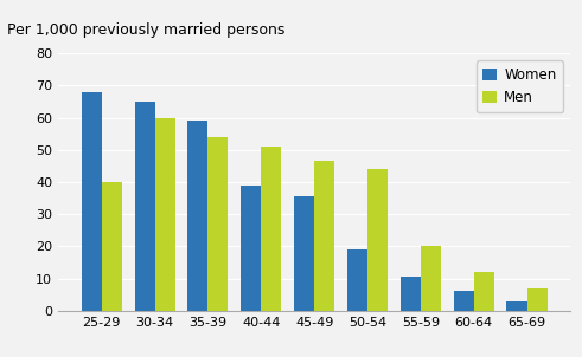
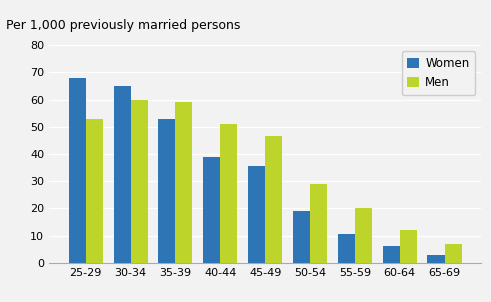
Men/25-29: 40.0 -> 53.0
Women/35-39: 59.0 -> 53.0
Men/35-39: 54.0 -> 59.0
Men/50-54: 44.0 -> 29.0
